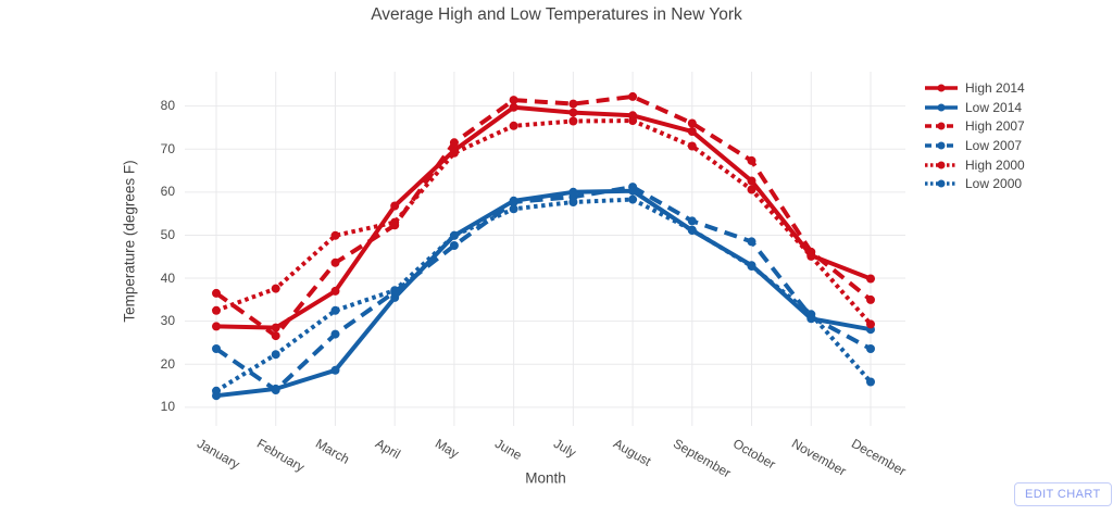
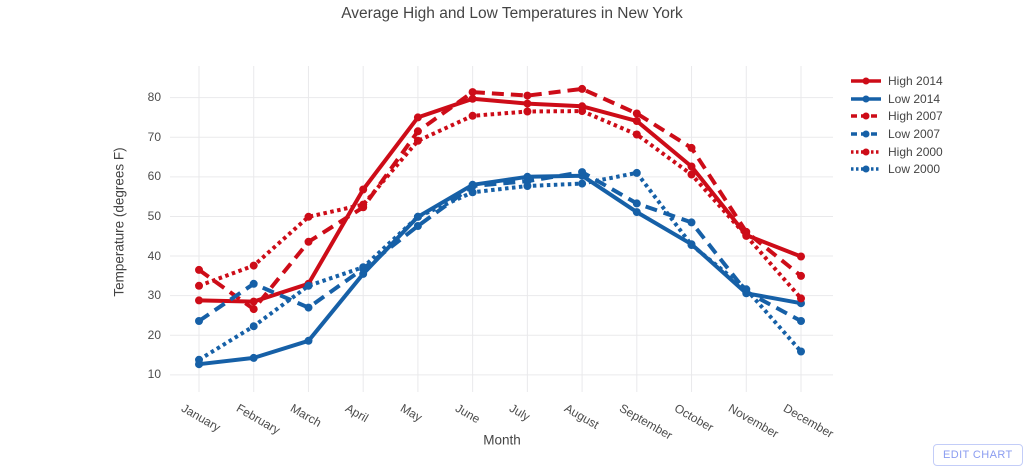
Low 2007/February: 14 -> 33
High 2014/March: 37 -> 33
High 2014/May: 70 -> 75
Low 2000/September: 51 -> 61
